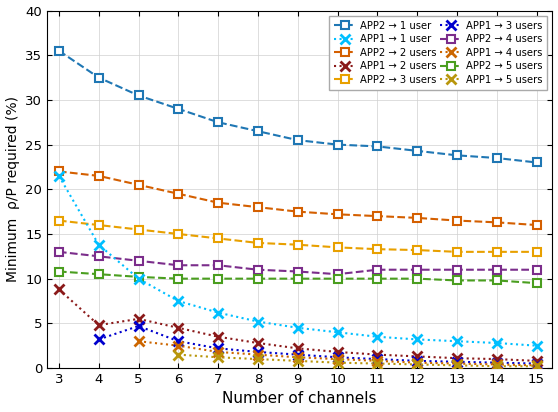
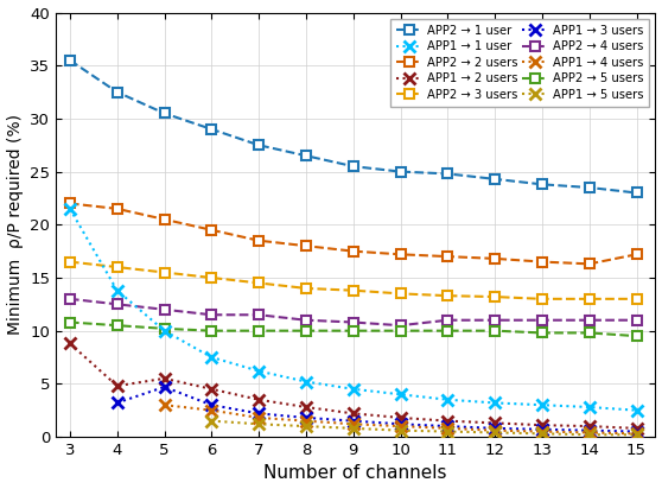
APP2 → 2 users/15: 16.0 -> 17.2
